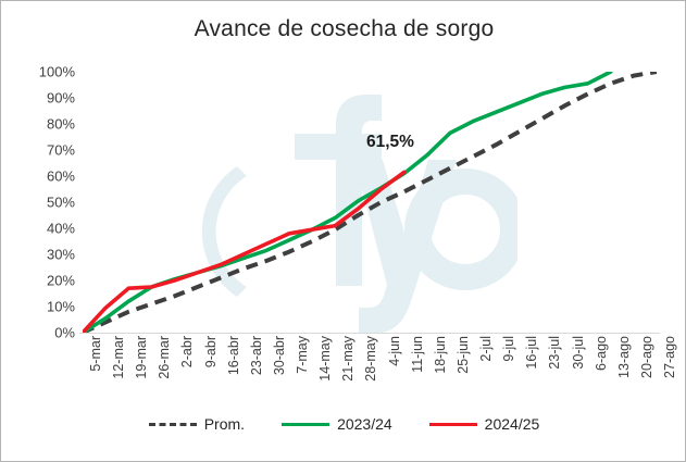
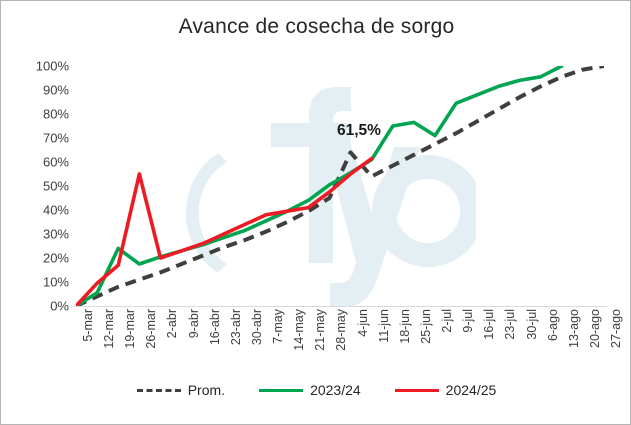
2023/24/19-mar: 12% -> 24%
2024/25/26-mar: 18% -> 55%
Prom./4-jun: 50% -> 64%
2023/24/18-jun: 68% -> 75%
2023/24/2-jul: 81% -> 71%
